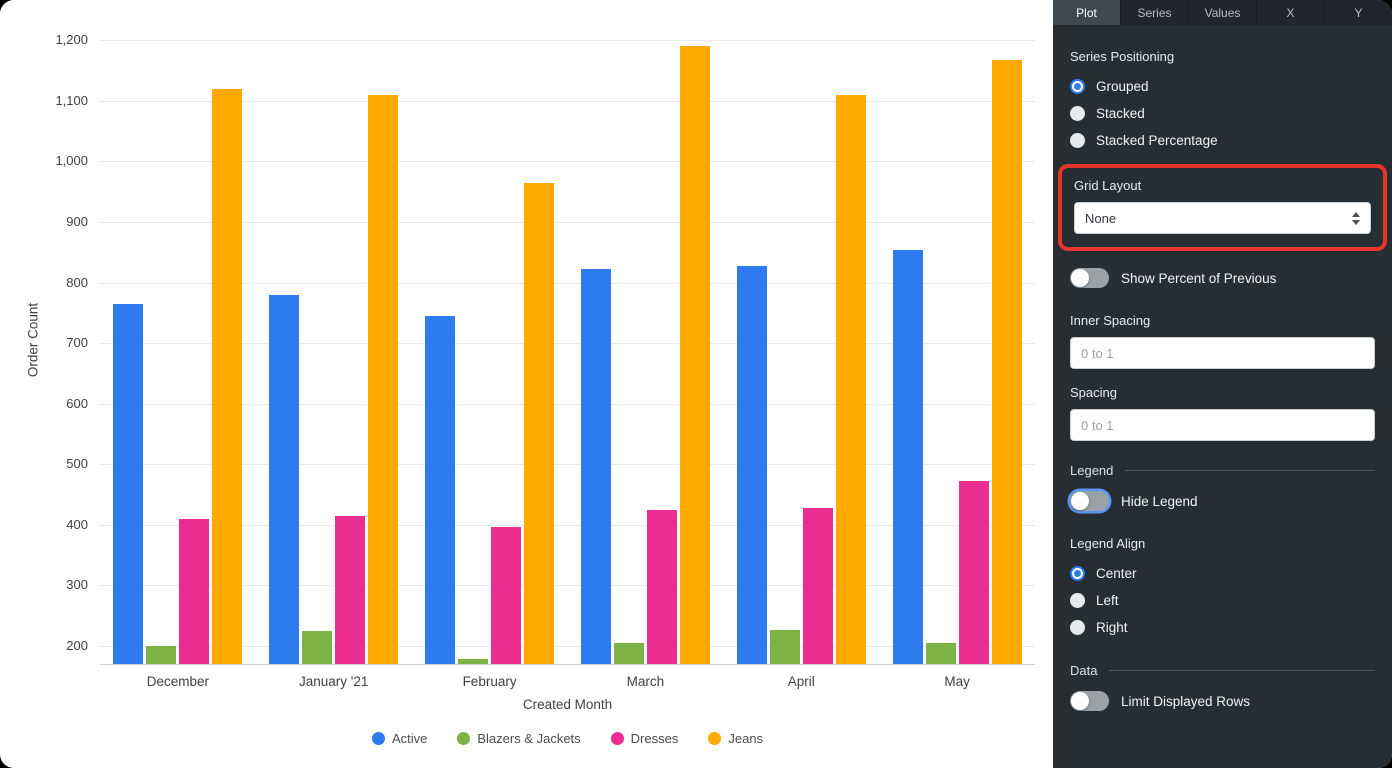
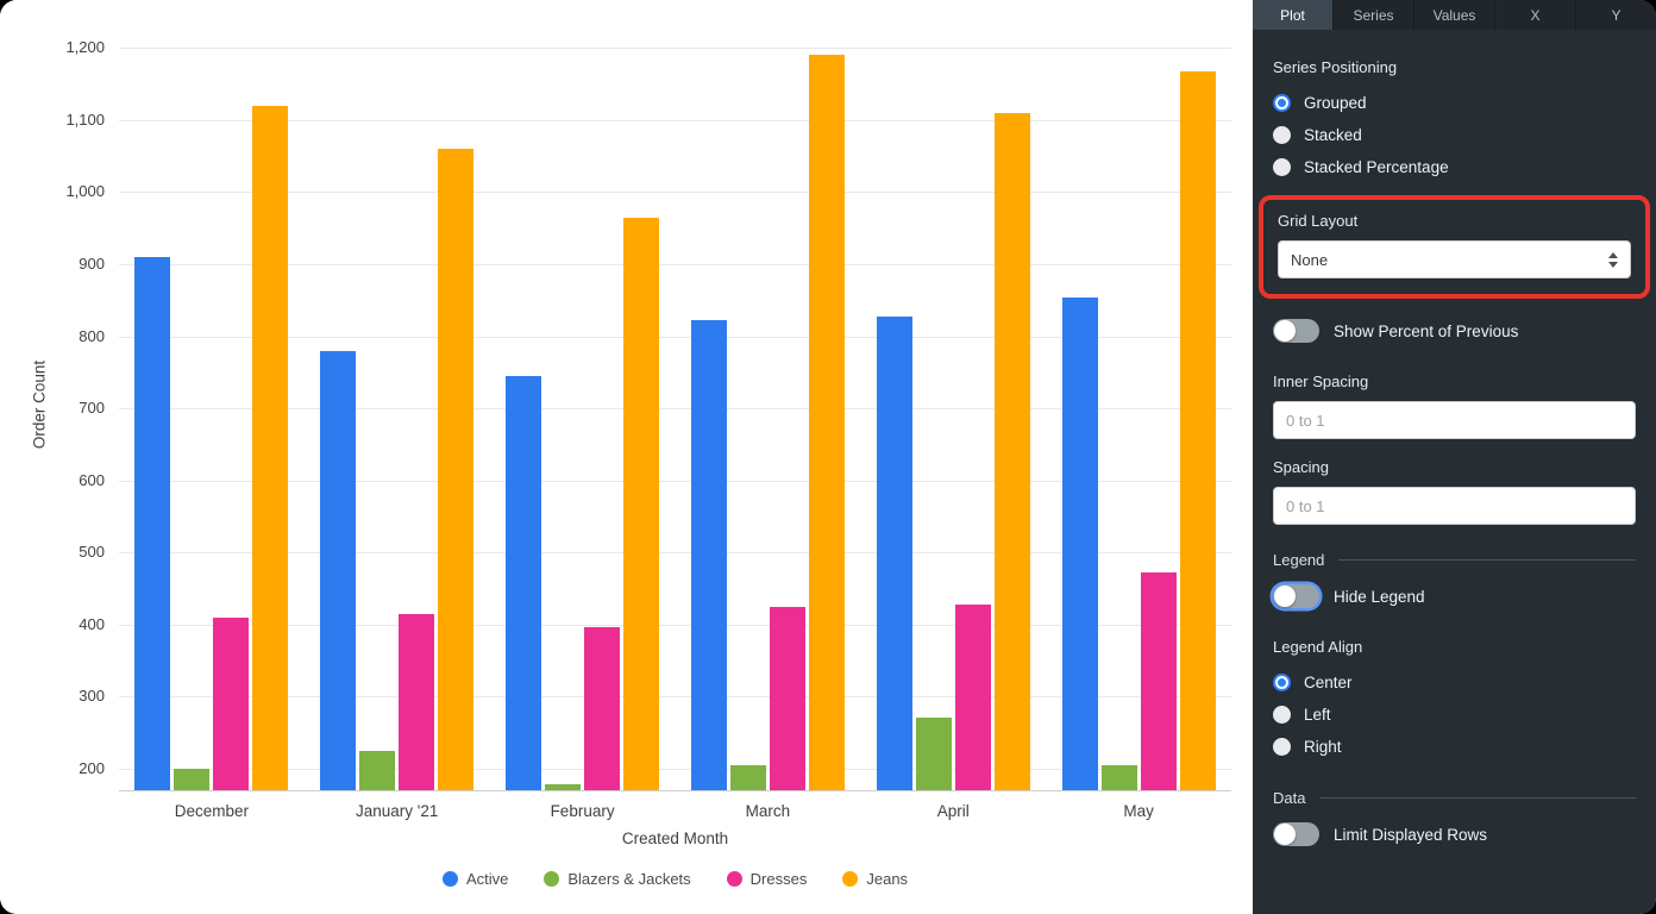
Active/December: 760 -> 910
Jeans/January '21: 1110 -> 1060
Blazers & Jackets/April: 230 -> 270
